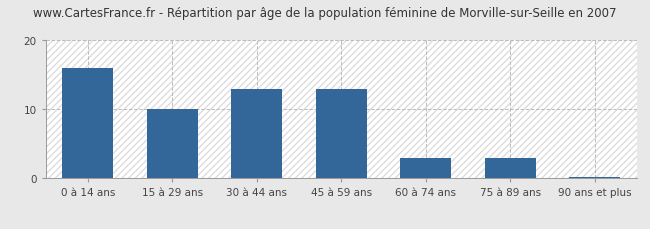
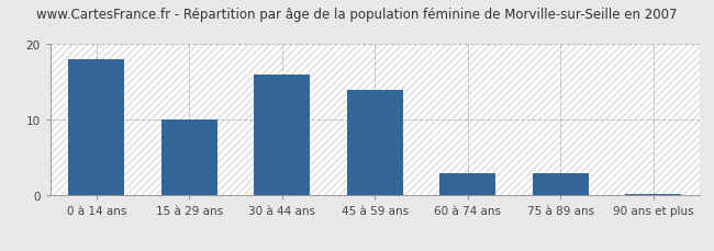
0 à 14 ans: 16.0 -> 18.0
30 à 44 ans: 13.0 -> 16.0
45 à 59 ans: 13.0 -> 14.0
